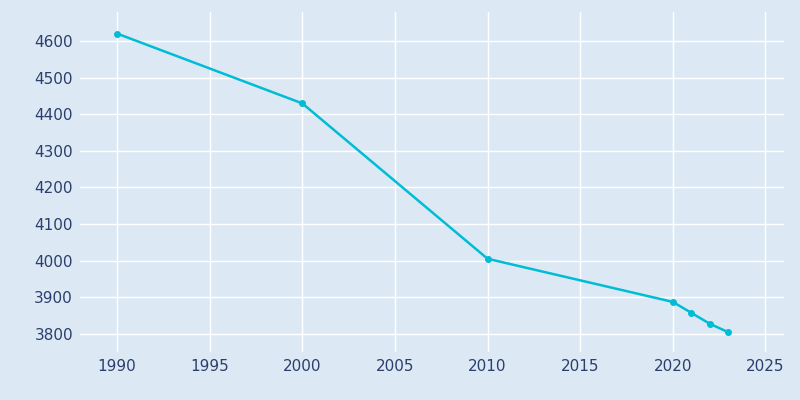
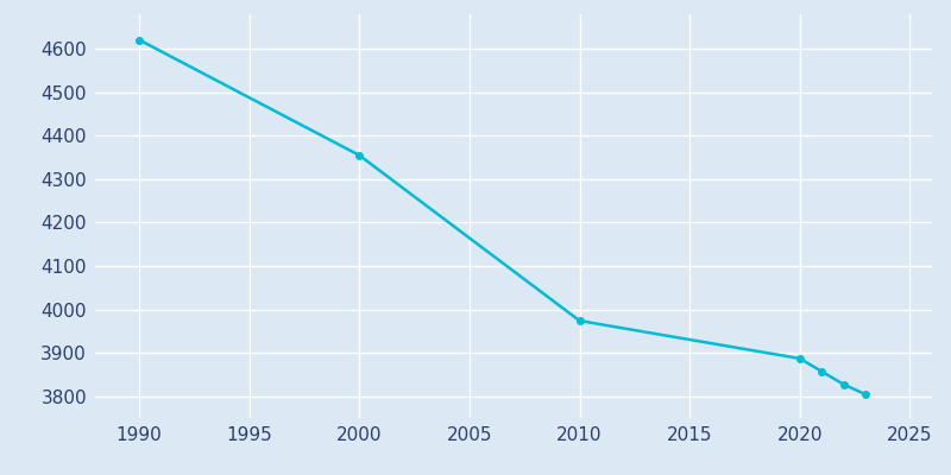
2000: 4430 -> 4355
2010: 4005 -> 3974
